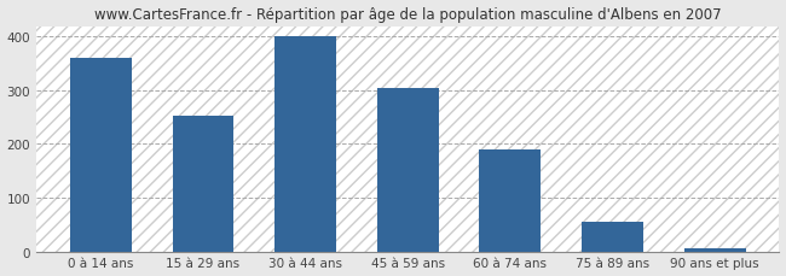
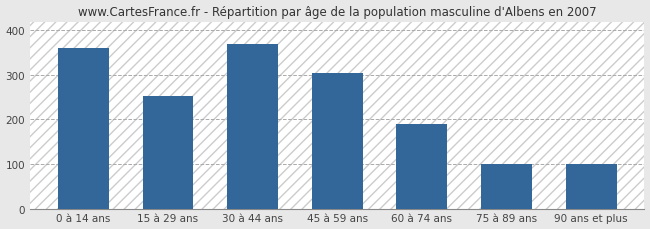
30 à 44 ans: 401 -> 370
75 à 89 ans: 56 -> 100
90 ans et plus: 5 -> 100
